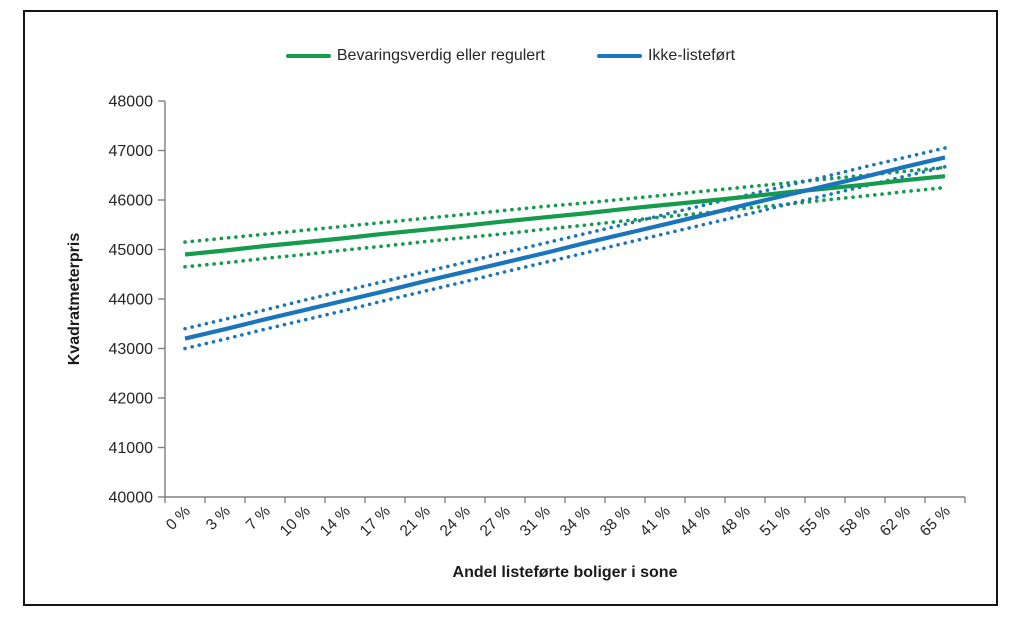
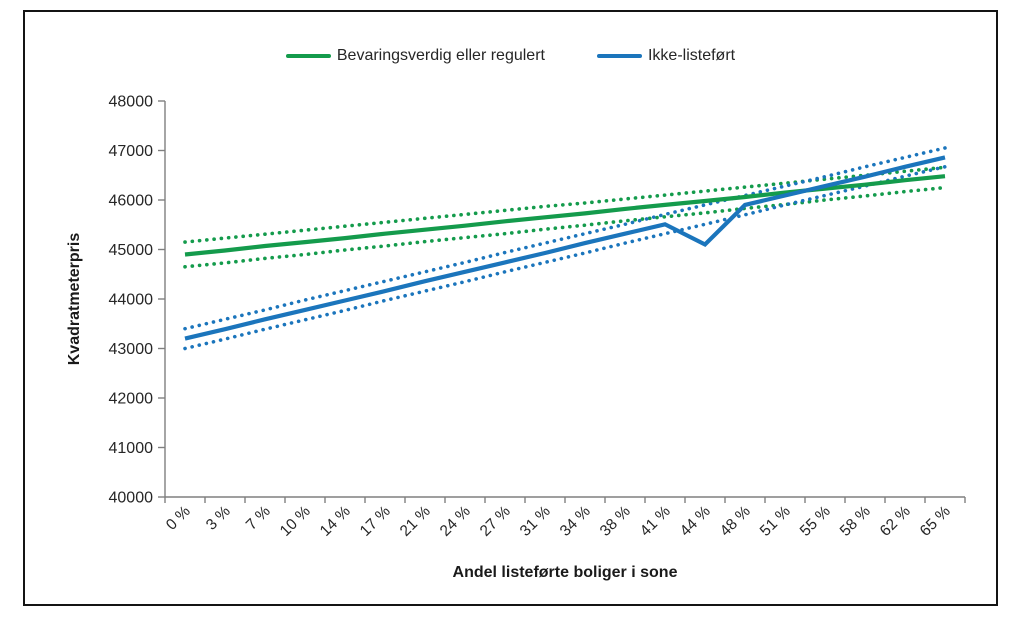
Ikke-listeført/44 %: 45700 -> 45100
